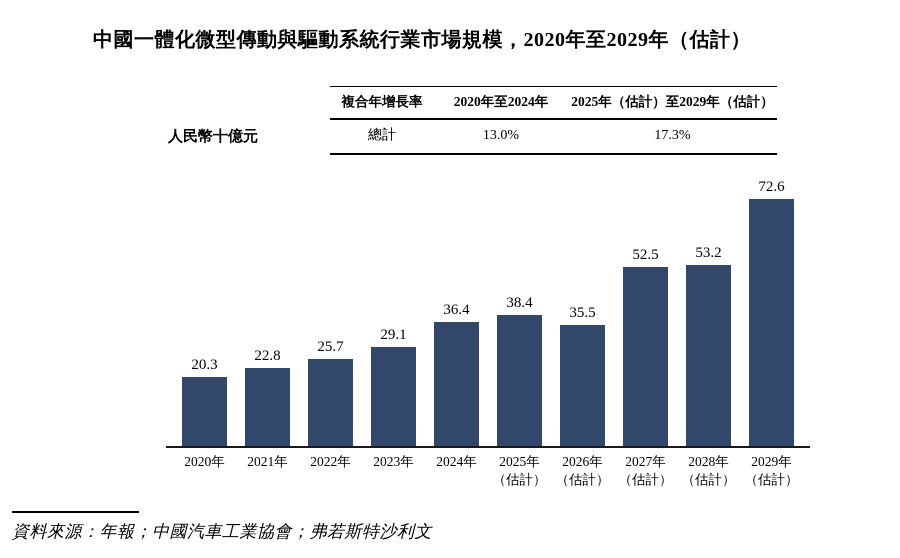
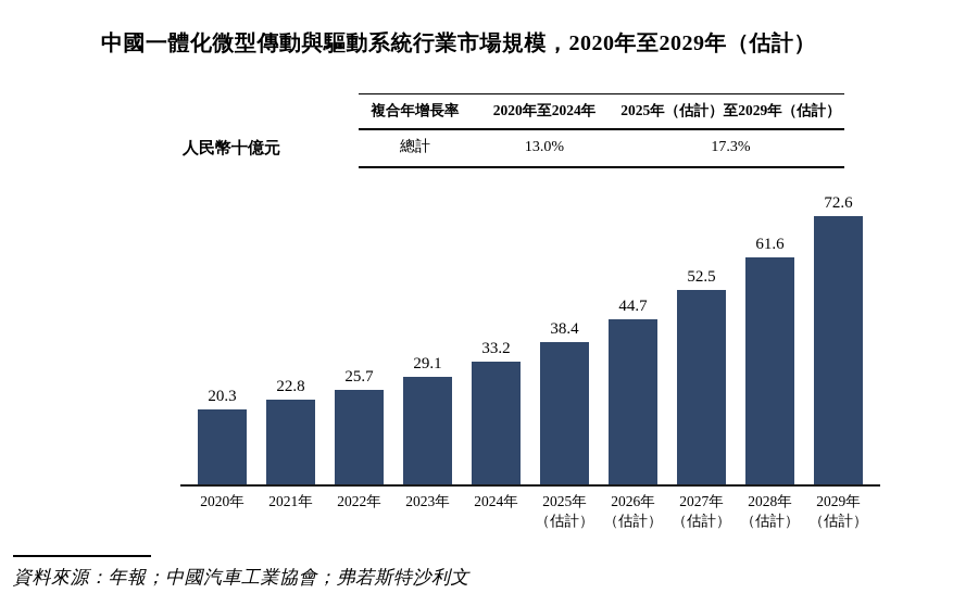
2024年: 36.4 -> 33.2
2026年（估計）: 35.5 -> 44.7
2028年（估計）: 53.2 -> 61.6
